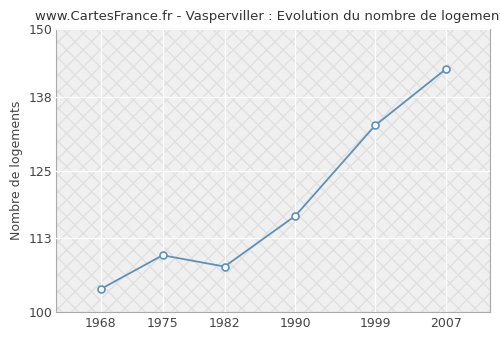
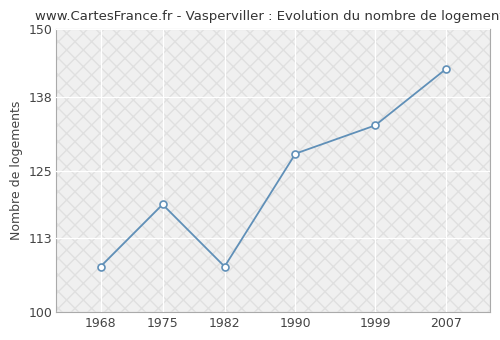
1968: 104 -> 108
1975: 110 -> 119
1990: 117 -> 128
